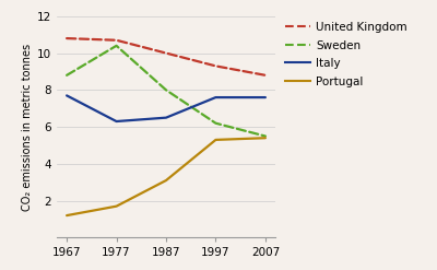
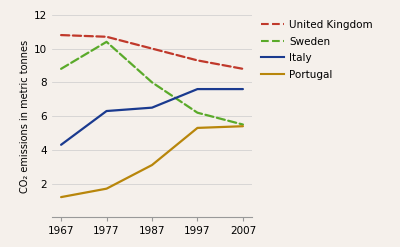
Italy/1967: 7.7 -> 4.3
